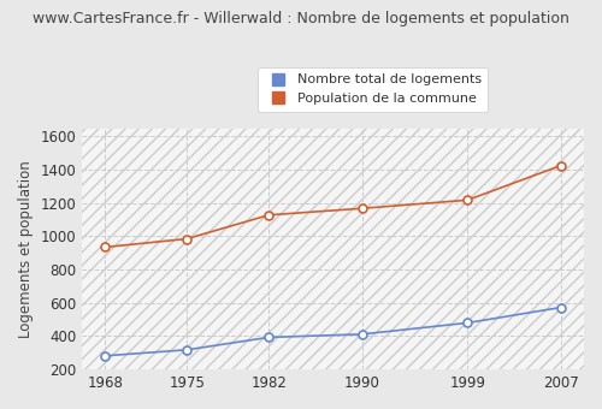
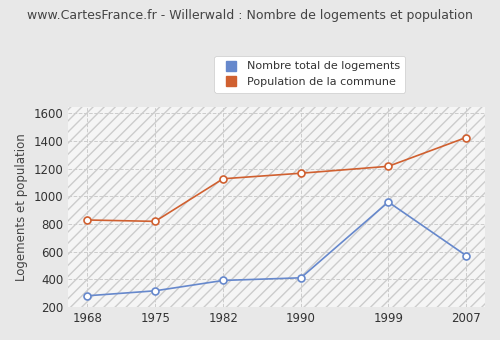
Population de la commune/1968: 940 -> 830
Population de la commune/1975: 980 -> 820
Nombre total de logements/1999: 480 -> 960
